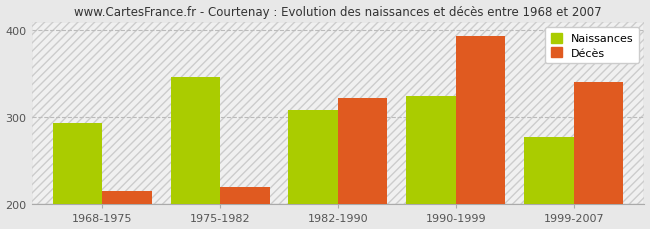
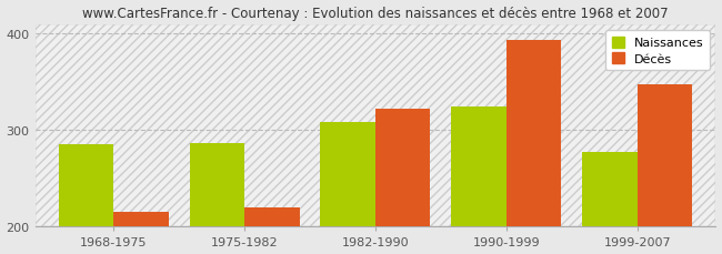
Naissances/1968-1975: 294 -> 285
Naissances/1975-1982: 346 -> 287
Décès/1999-2007: 340 -> 348
